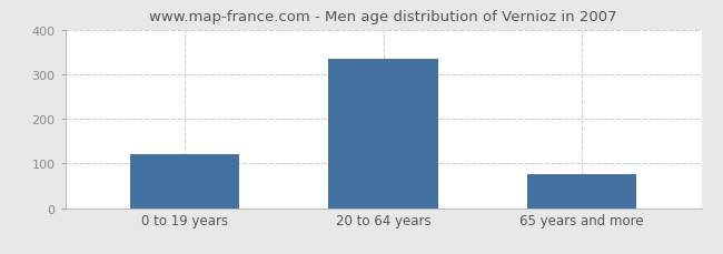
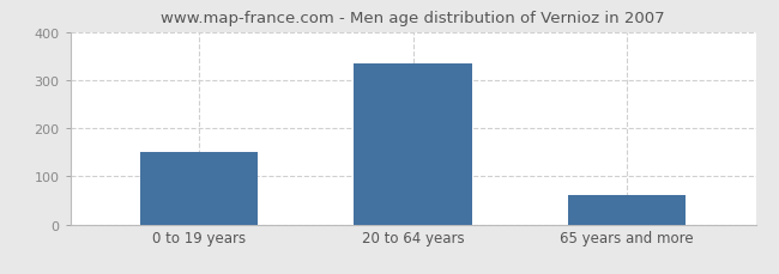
0 to 19 years: 120 -> 150
65 years and more: 75 -> 60
